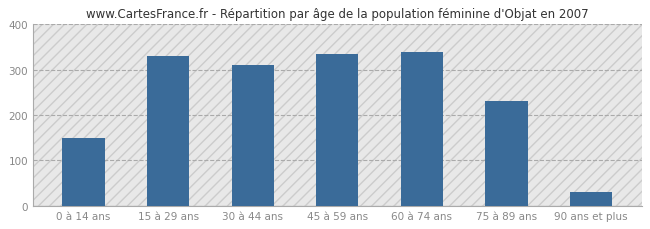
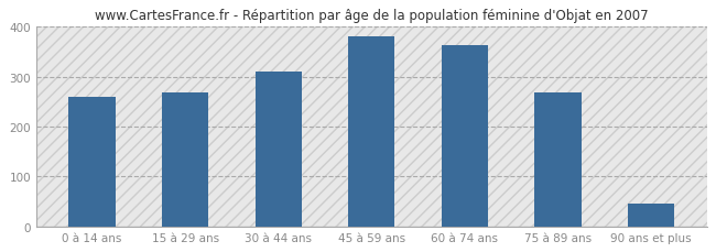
0 à 14 ans: 150 -> 260
15 à 29 ans: 330 -> 268
45 à 59 ans: 335 -> 381
60 à 74 ans: 340 -> 364
75 à 89 ans: 230 -> 268
90 ans et plus: 30 -> 46
